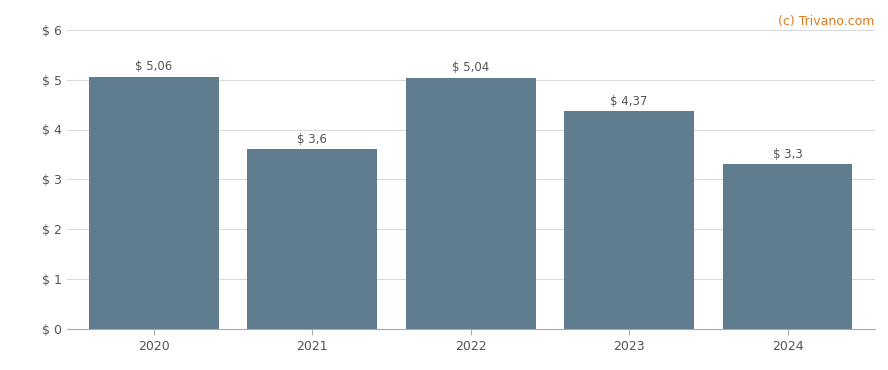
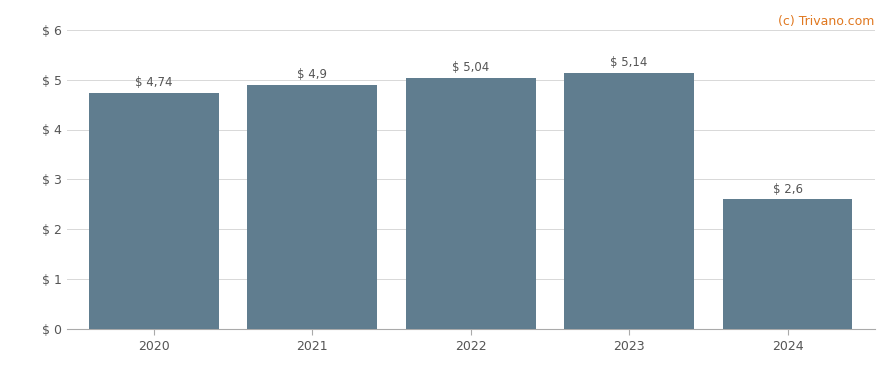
2020: 5,06 -> 4,74
2021: 3,6 -> 4,9
2023: 4,37 -> 5,14
2024: 3,3 -> 2,6
